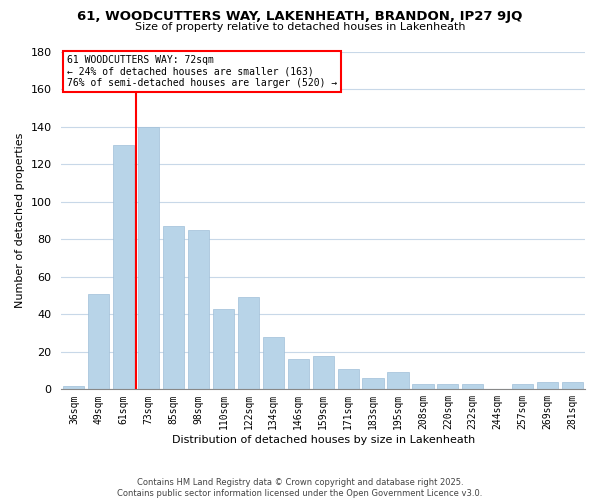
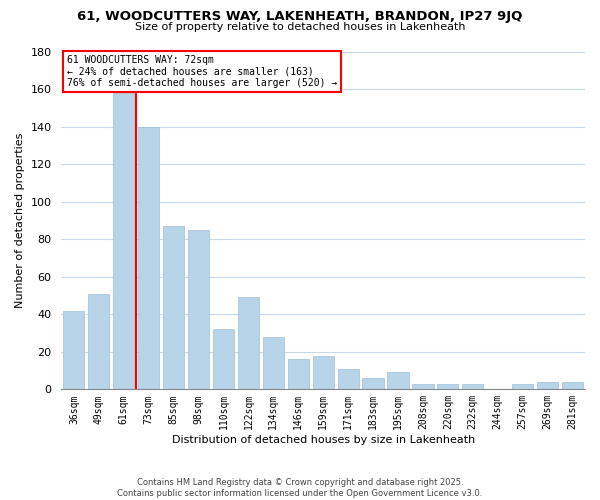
36sqm: 2 -> 42
61sqm: 130 -> 158
110sqm: 43 -> 32
